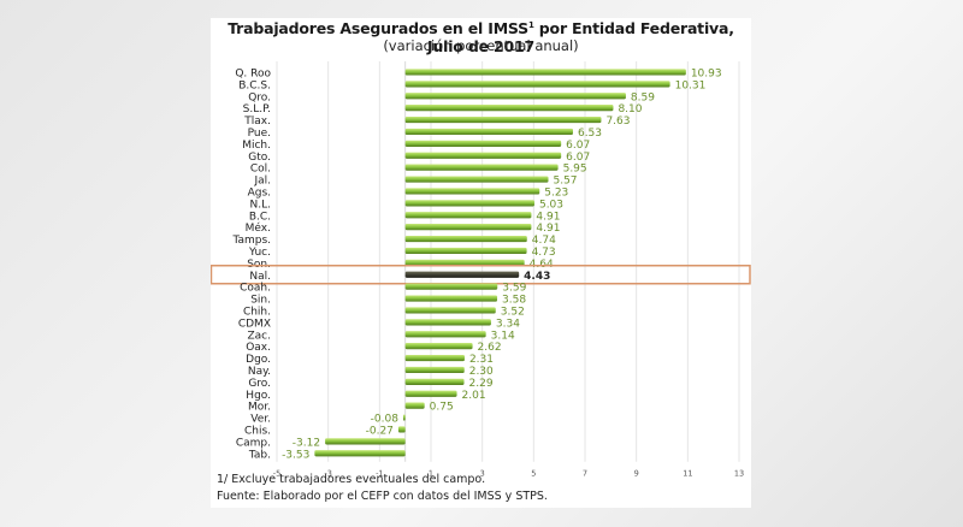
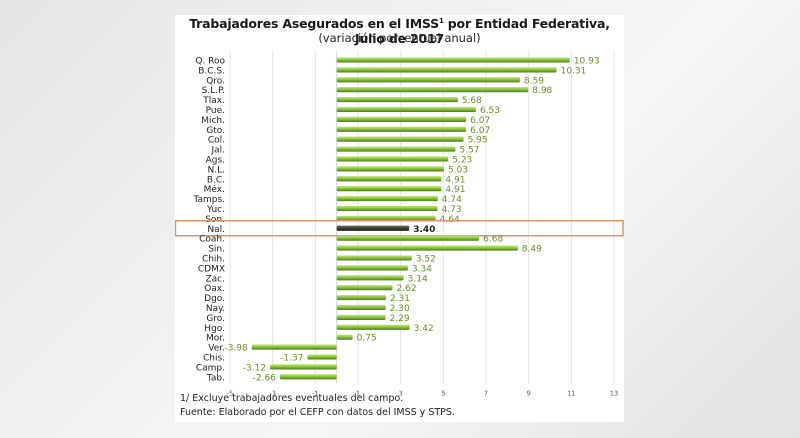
S.L.P.: 8.10 -> 8.98
Tlax.: 7.63 -> 5.68
Nal.: 4.43 -> 3.40
Coah.: 3.59 -> 6.68
Sin.: 3.58 -> 8.49
Hgo.: 2.01 -> 3.42
Ver.: -0.08 -> -3.98
Chis.: -0.27 -> -1.37
Tab.: -3.53 -> -2.66
